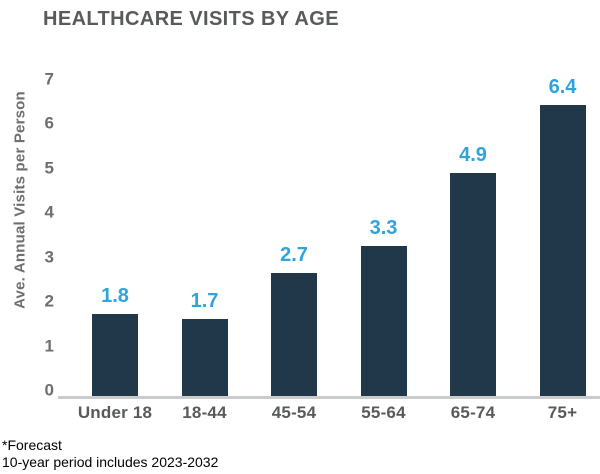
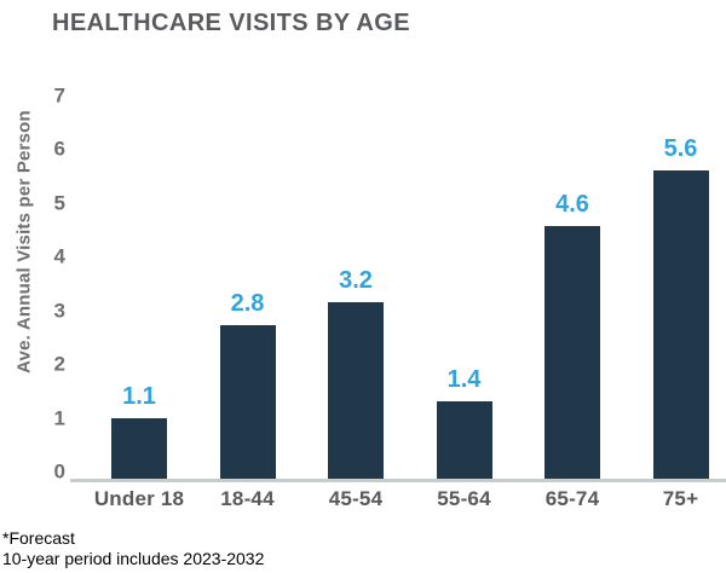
Under 18: 1.8 -> 1.1
18-44: 1.7 -> 2.8
45-54: 2.7 -> 3.2
55-64: 3.3 -> 1.4
65-74: 4.9 -> 4.6
75+: 6.4 -> 5.6
